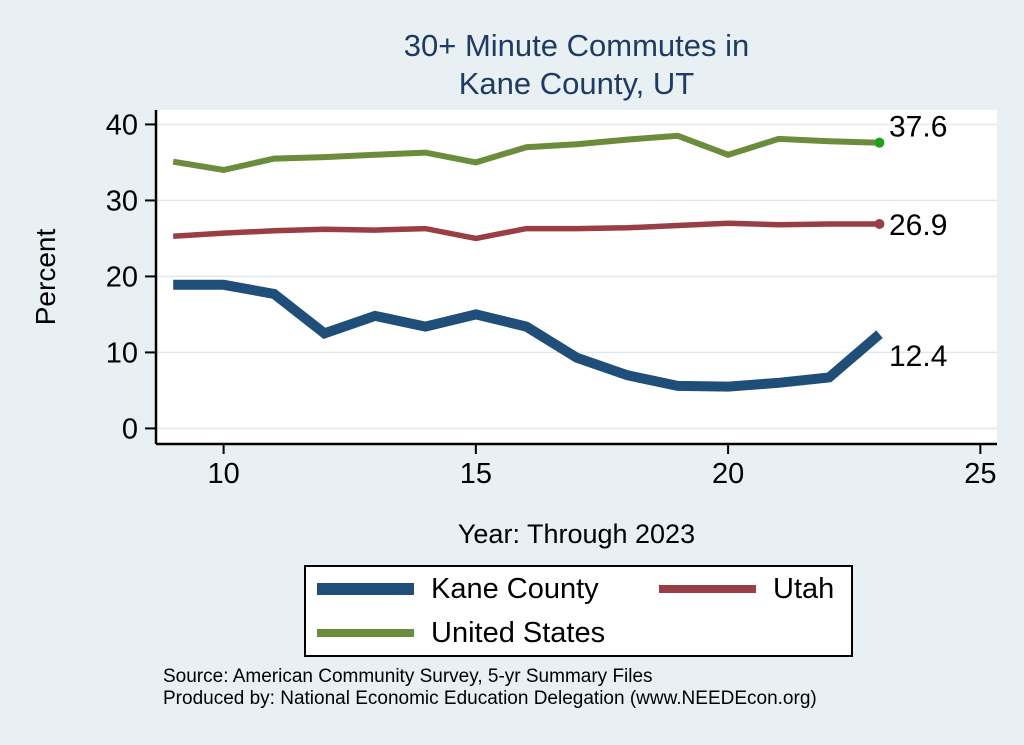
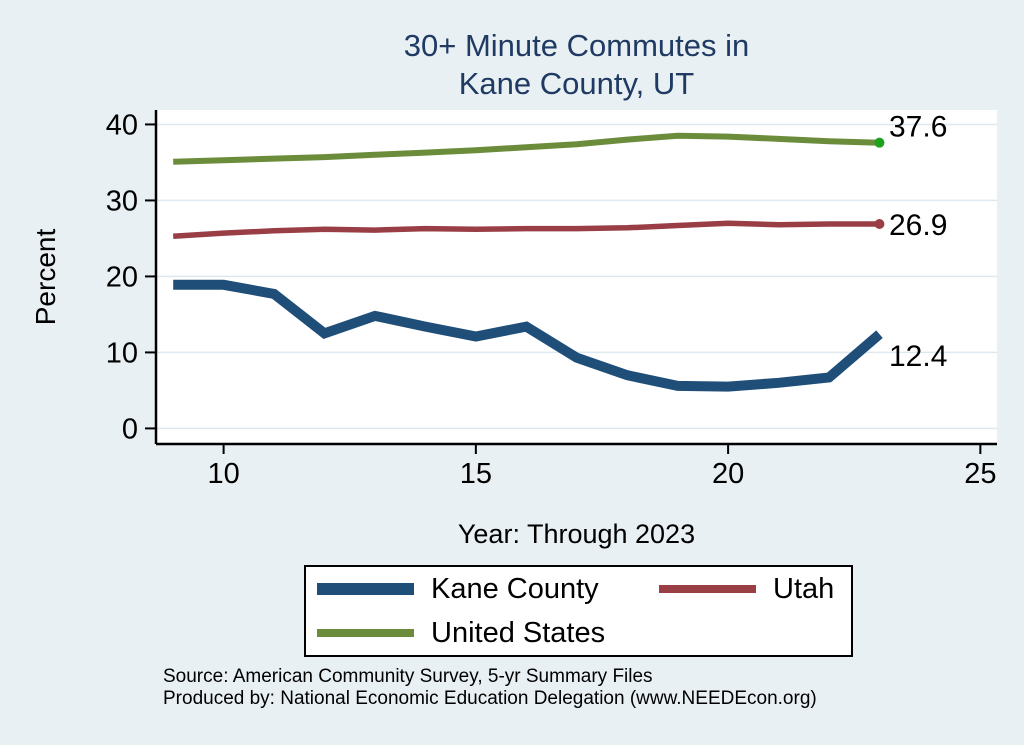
United States/10: 34 -> 35
Kane County/15: 15 -> 12
Utah/15: 25 -> 26
United States/15: 35 -> 37
United States/20: 36 -> 38
